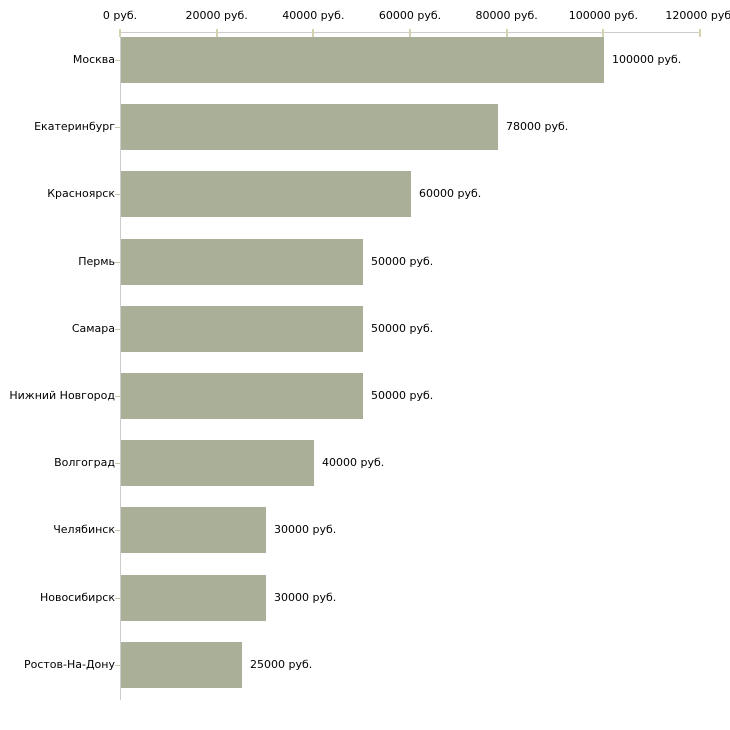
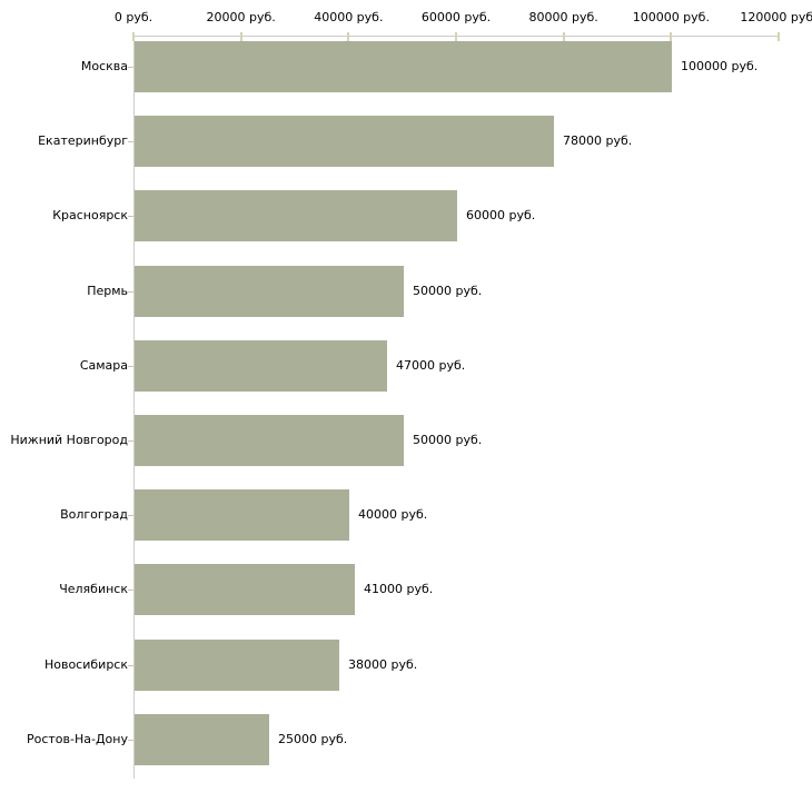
Самара: 50000 -> 47000
Челябинск: 30000 -> 41000
Новосибирск: 30000 -> 38000
